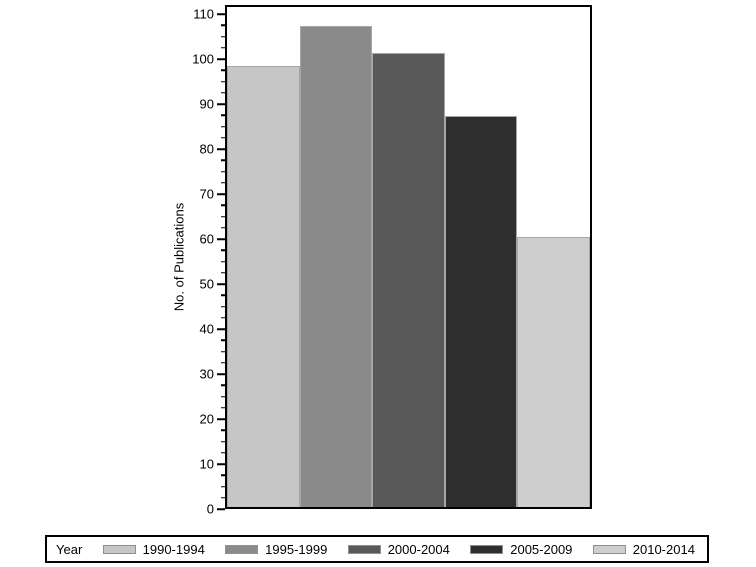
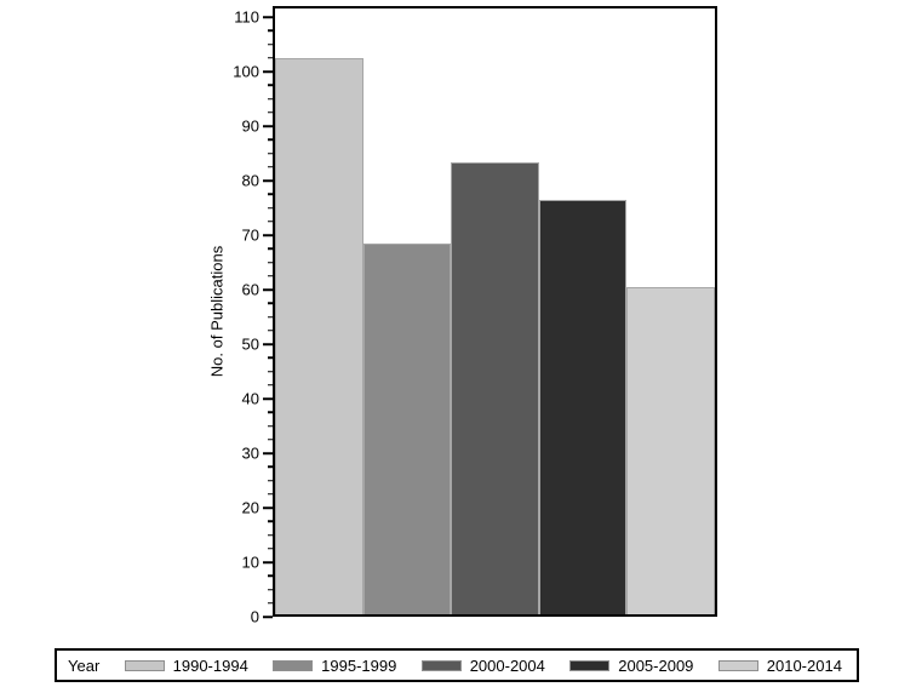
1990-1994: 98 -> 102
1995-1999: 107 -> 68
2000-2004: 101 -> 83
2005-2009: 87 -> 76
